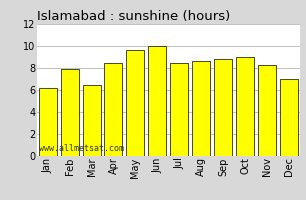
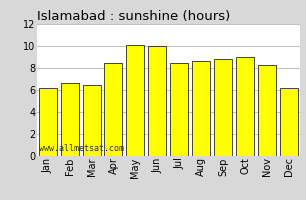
Feb: 7.9 -> 6.6
May: 9.6 -> 10.1
Dec: 7.0 -> 6.2
